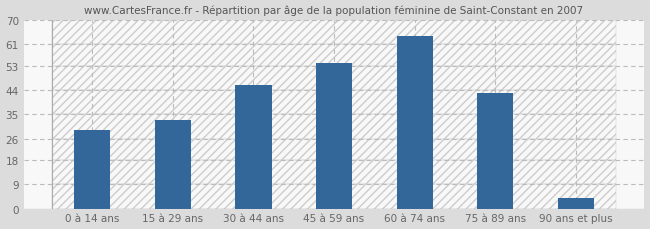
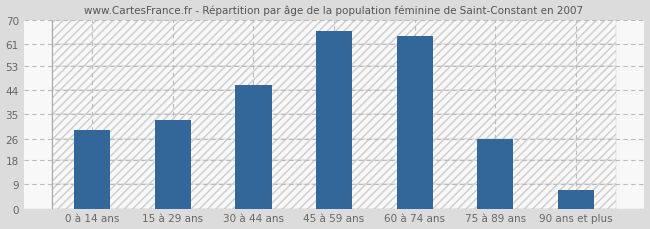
45 à 59 ans: 54 -> 66
75 à 89 ans: 43 -> 26
90 ans et plus: 4 -> 7
